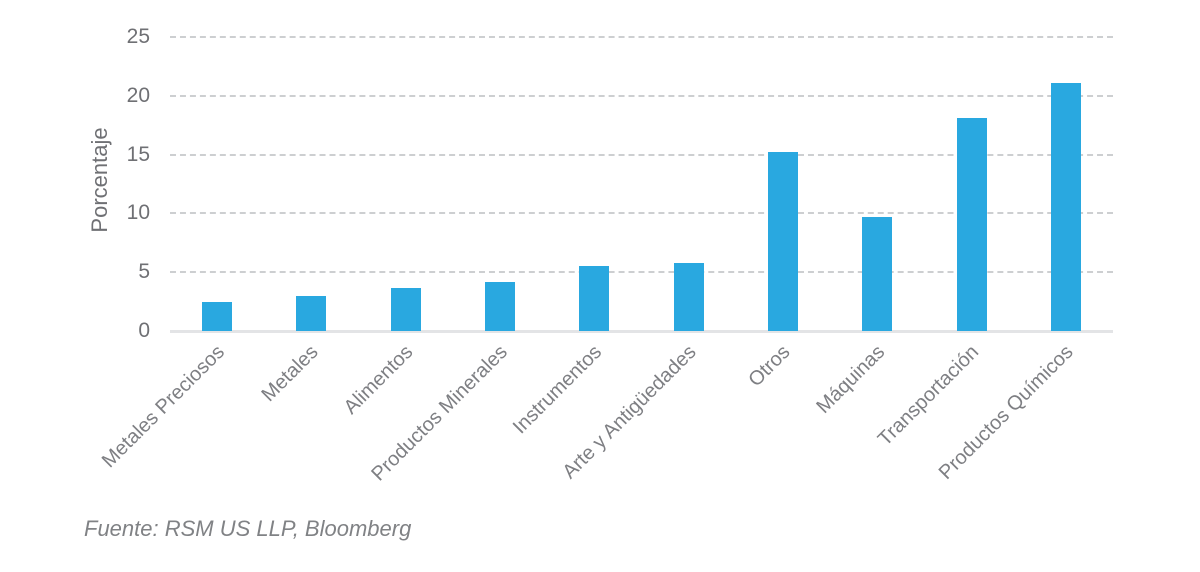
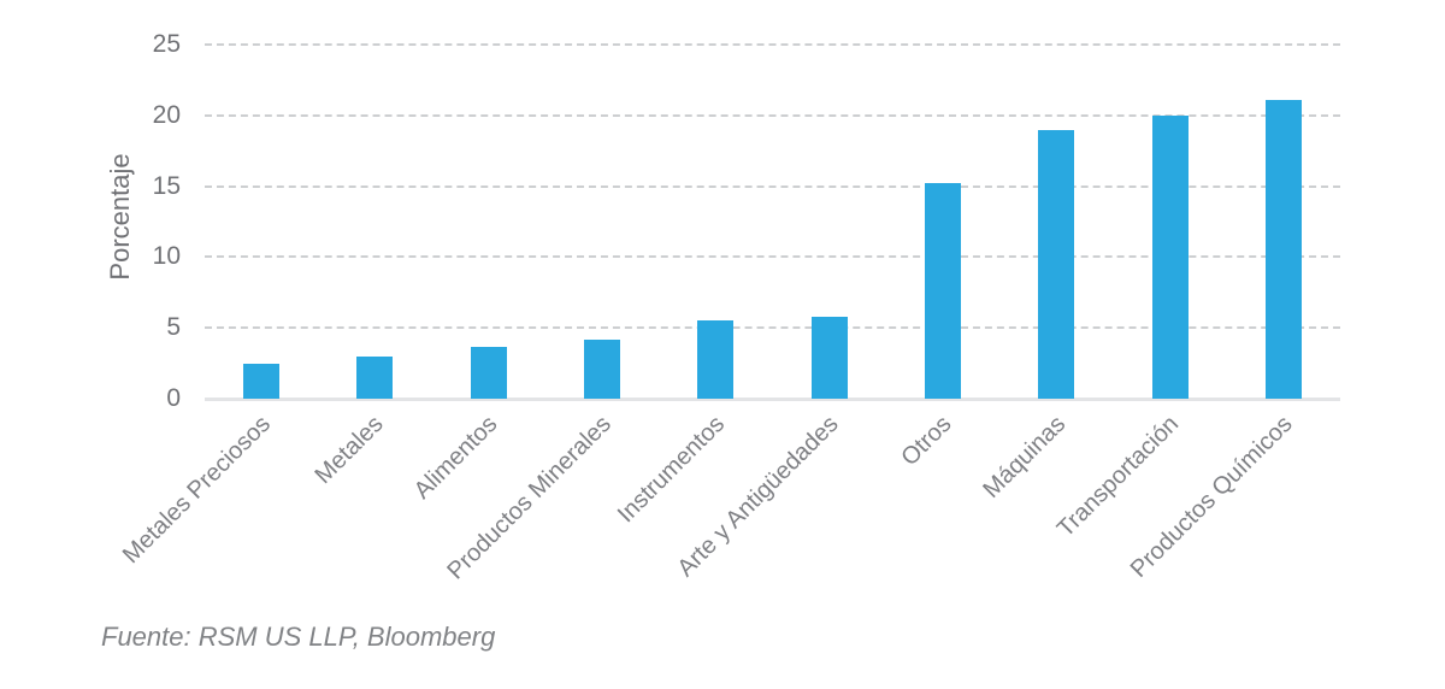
Máquinas: 9.7 -> 19.0
Transportación: 18.1 -> 20.0
